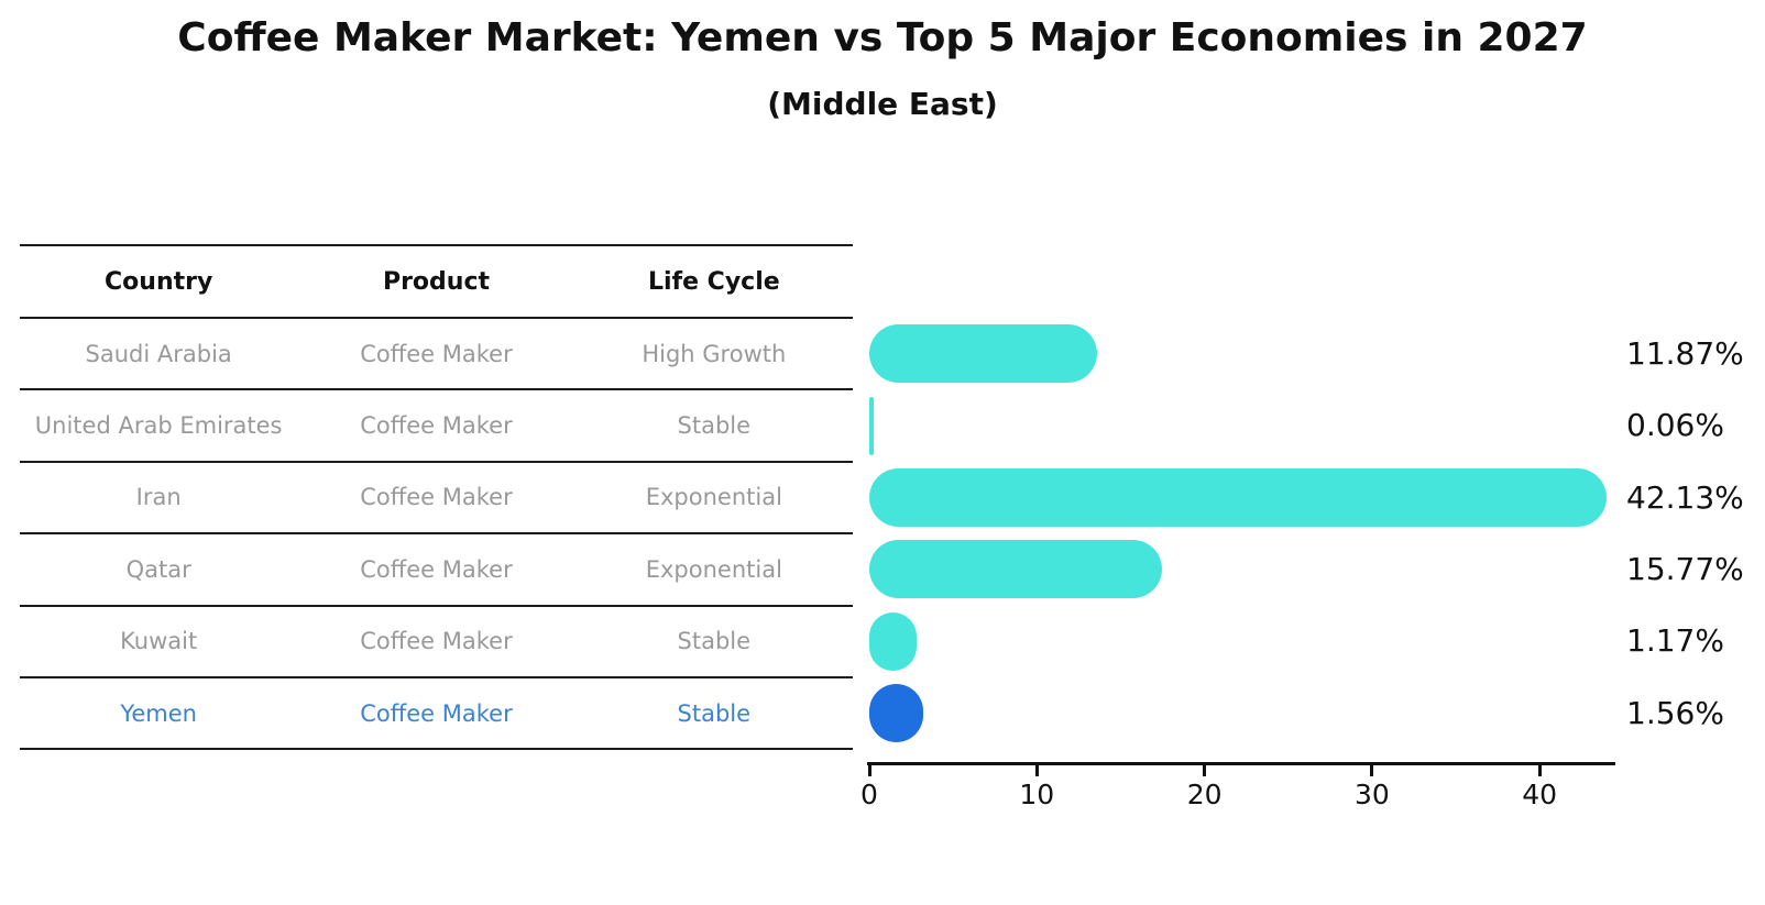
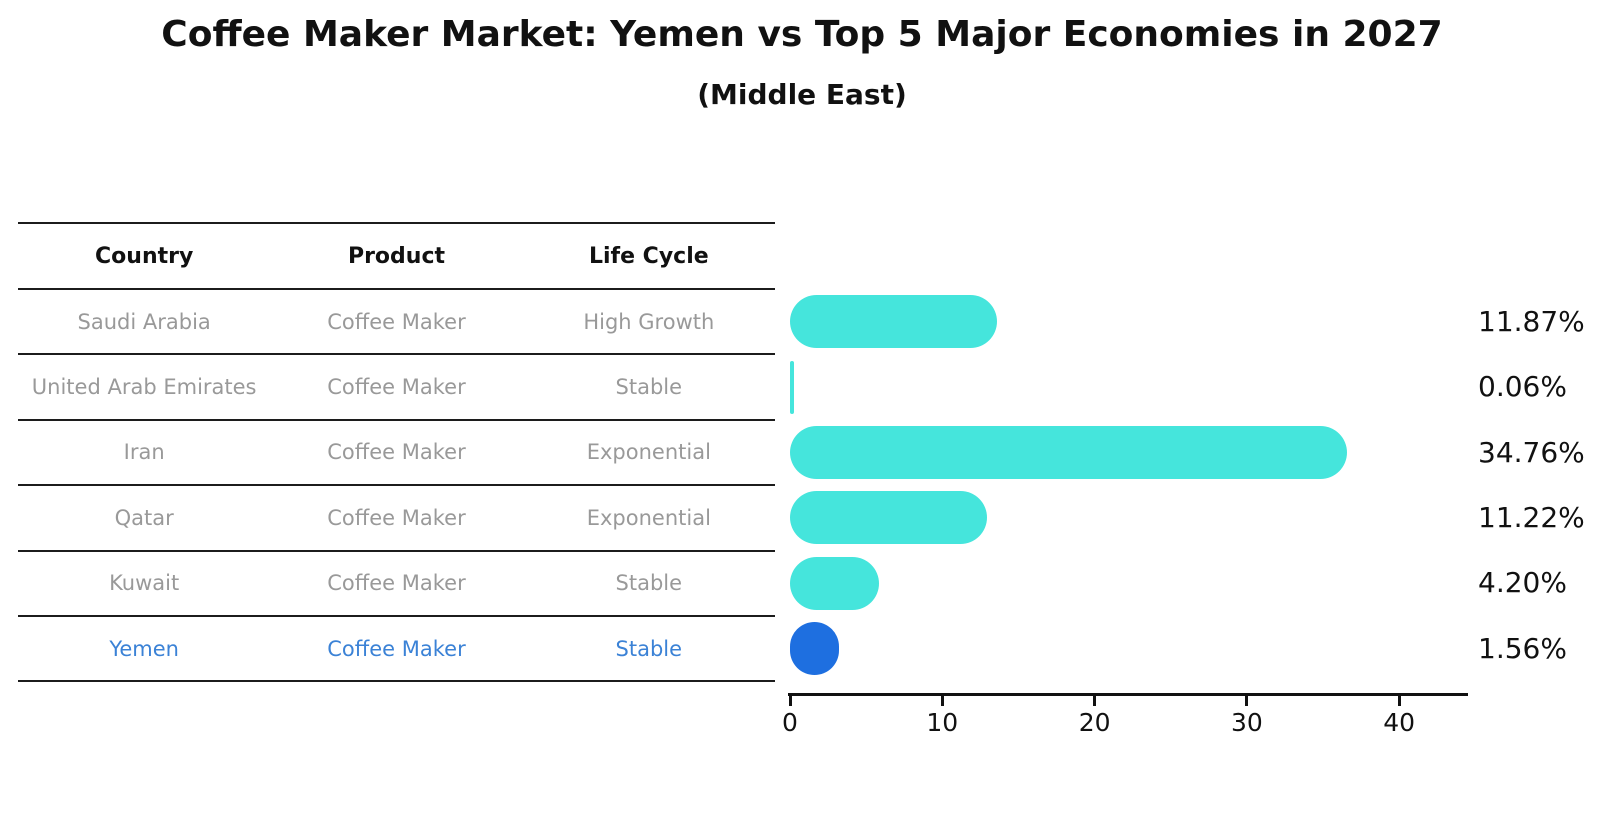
Iran: 42.13% -> 34.76%
Qatar: 15.77% -> 11.22%
Kuwait: 1.17% -> 4.20%
